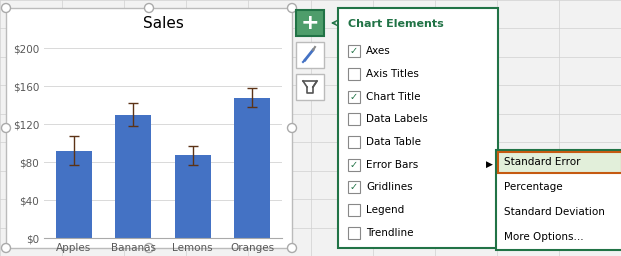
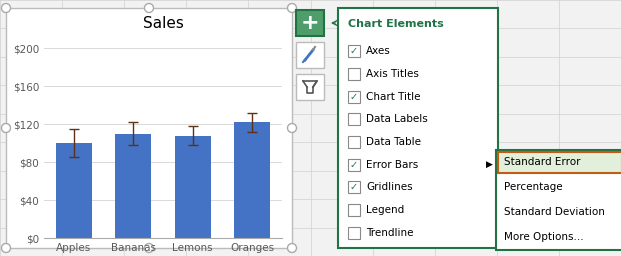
Sales/Apples: $92 -> $100
Sales/Bananas: $130 -> $110
Sales/Lemons: $87 -> $108
Sales/Oranges: $148 -> $122
